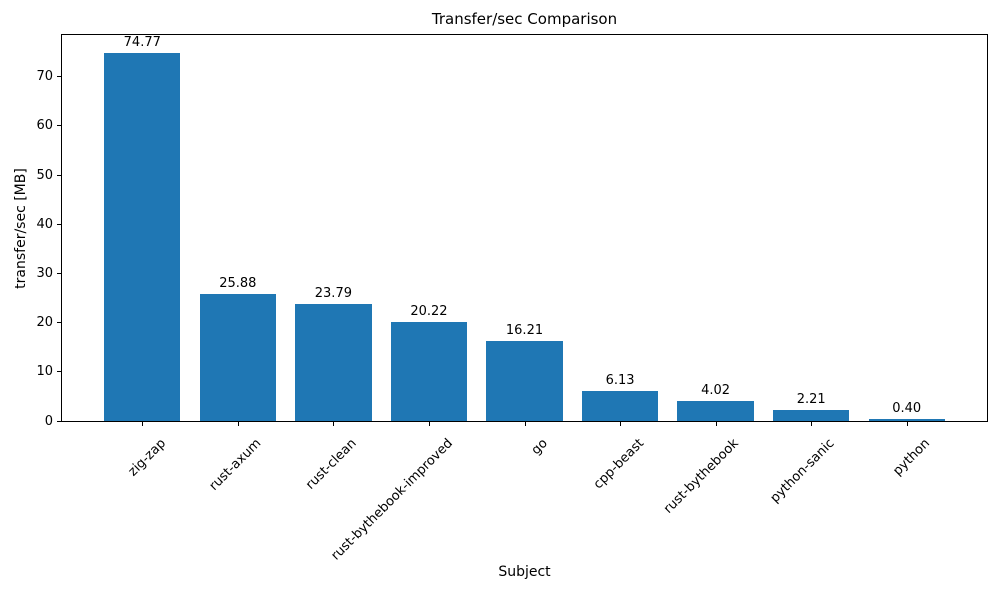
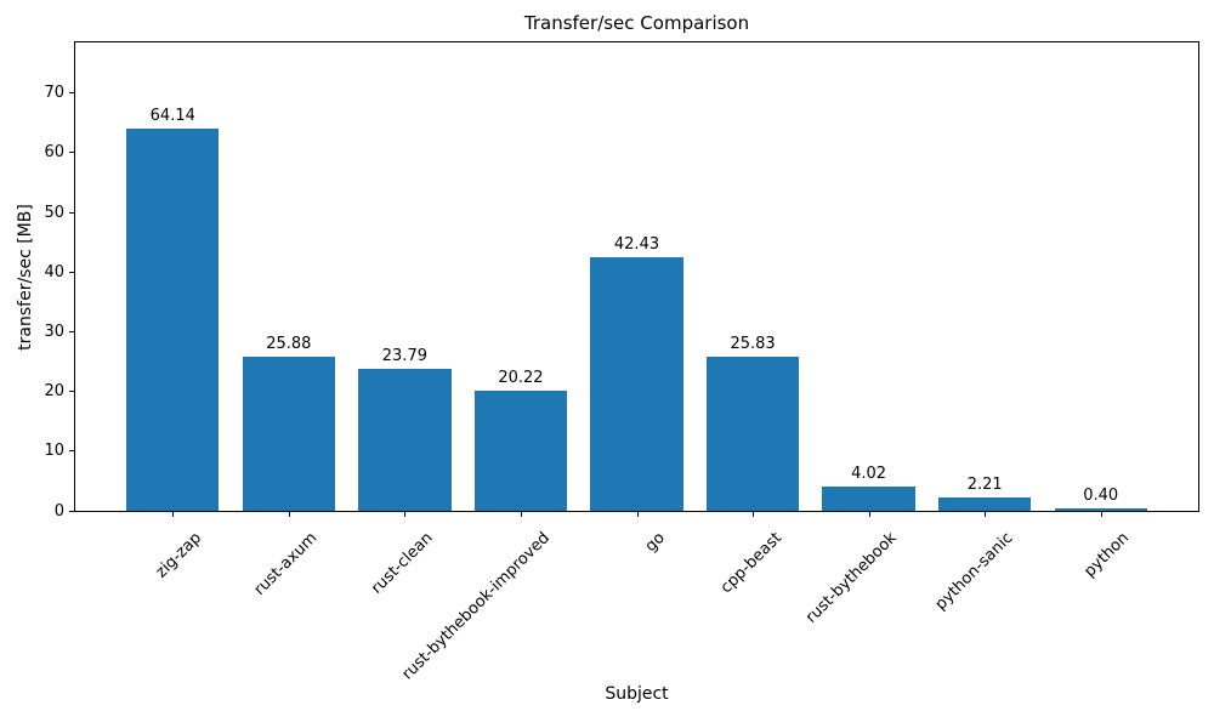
zig-zap: 74.77 -> 64.14
go: 16.21 -> 42.43
cpp-beast: 6.13 -> 25.83
